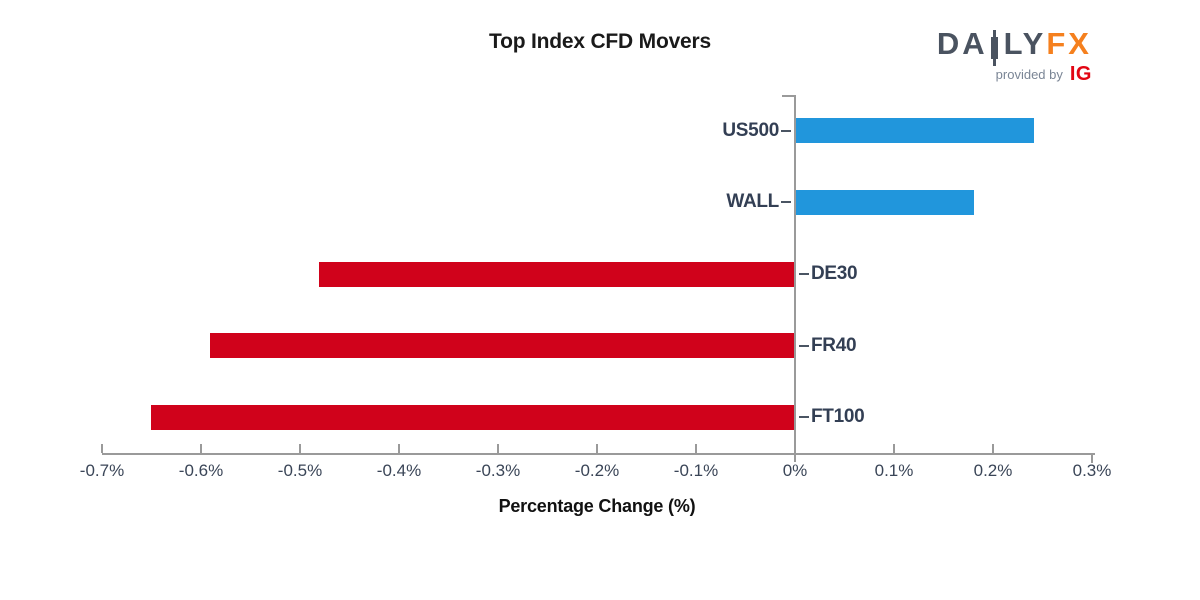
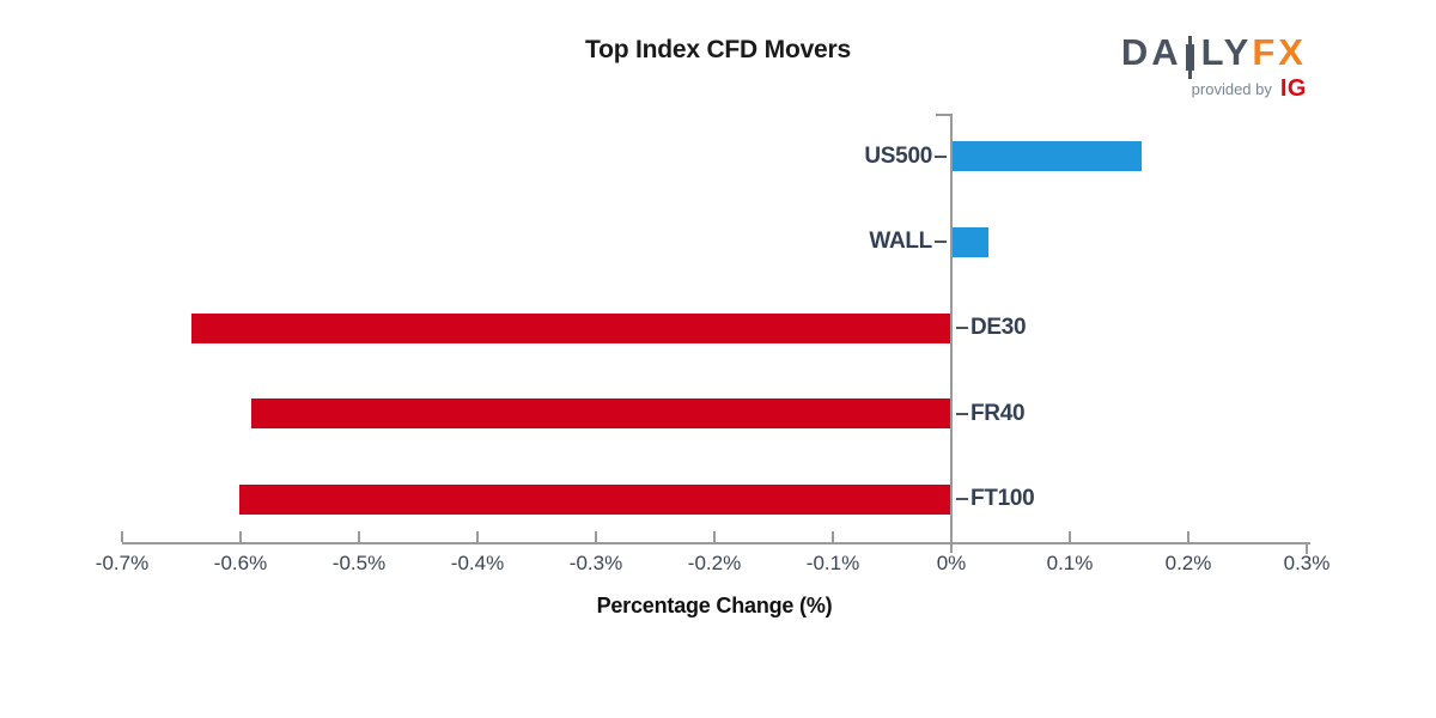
US500: 0.24% -> 0.16%
WALL: 0.18% -> 0.03%
DE30: -0.48% -> -0.64%
FT100: -0.65% -> -0.60%
